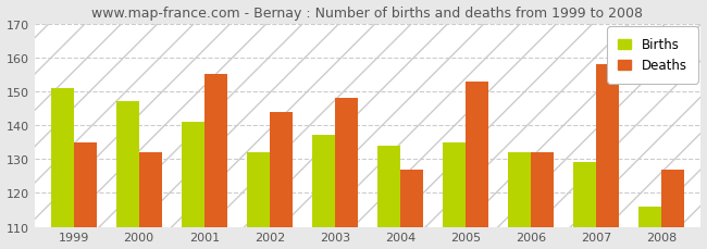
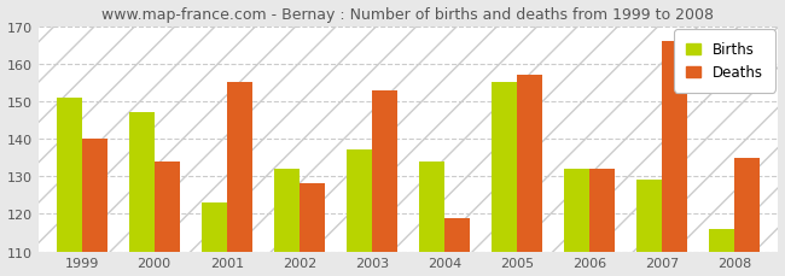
Deaths/1999: 135 -> 140
Deaths/2000: 132 -> 134
Births/2001: 141 -> 123
Deaths/2002: 144 -> 128
Deaths/2003: 148 -> 153
Deaths/2004: 127 -> 119
Births/2005: 135 -> 155
Deaths/2005: 153 -> 157
Deaths/2007: 158 -> 166
Deaths/2008: 127 -> 135
